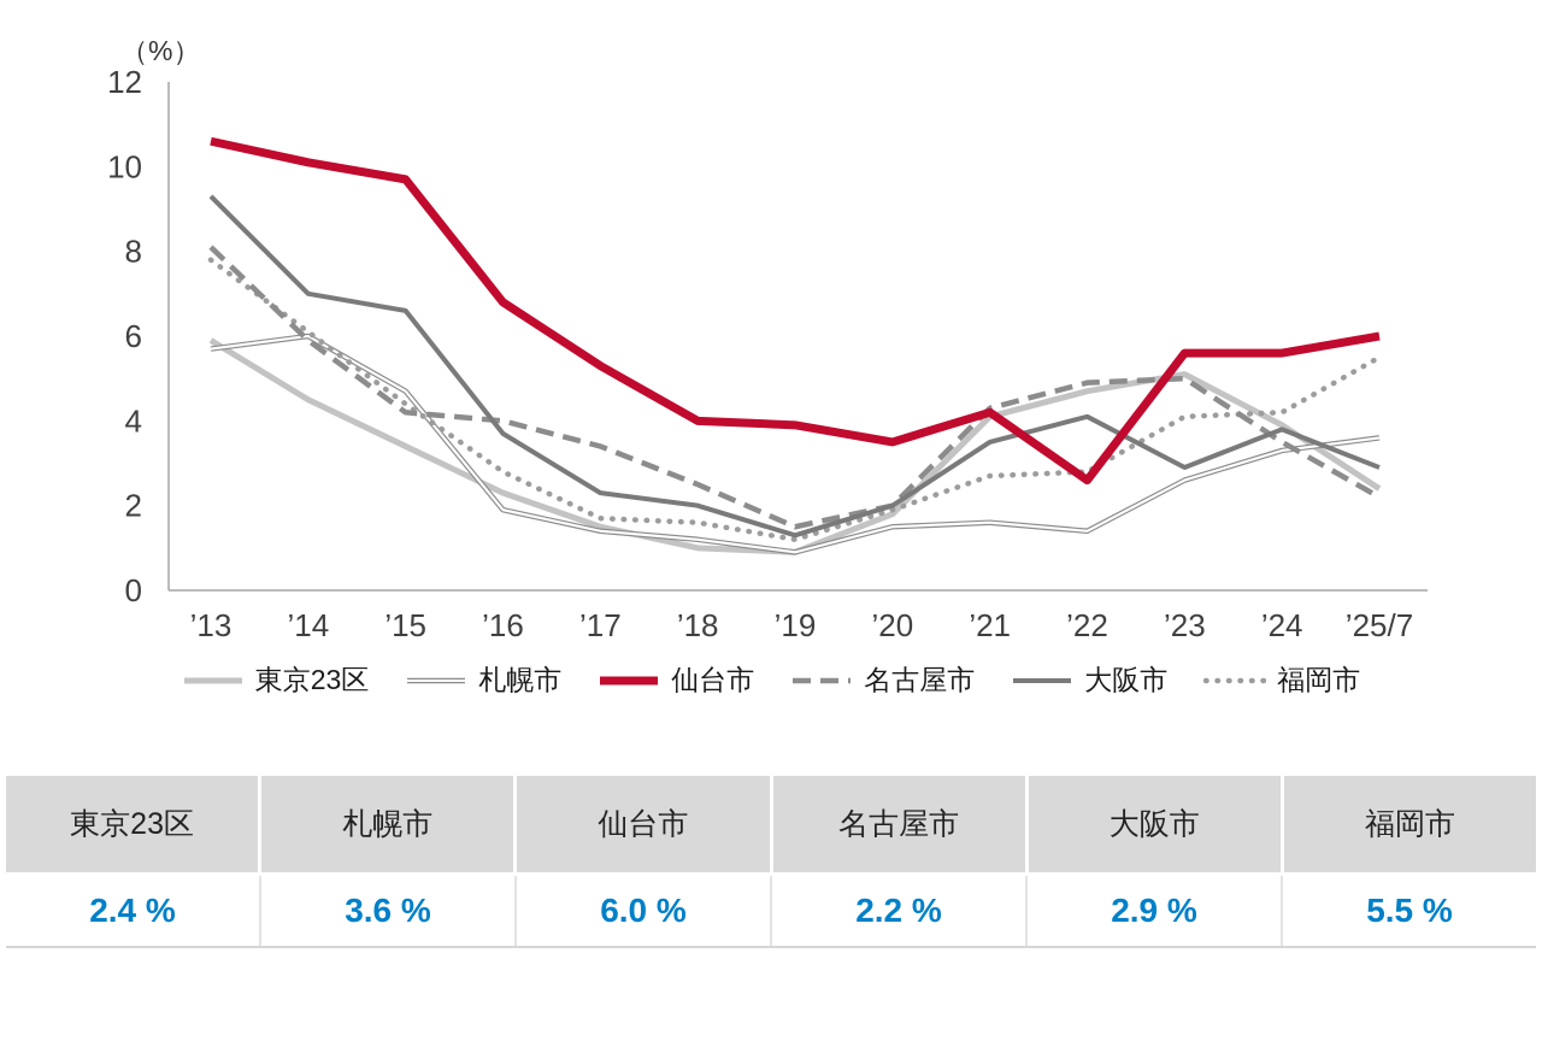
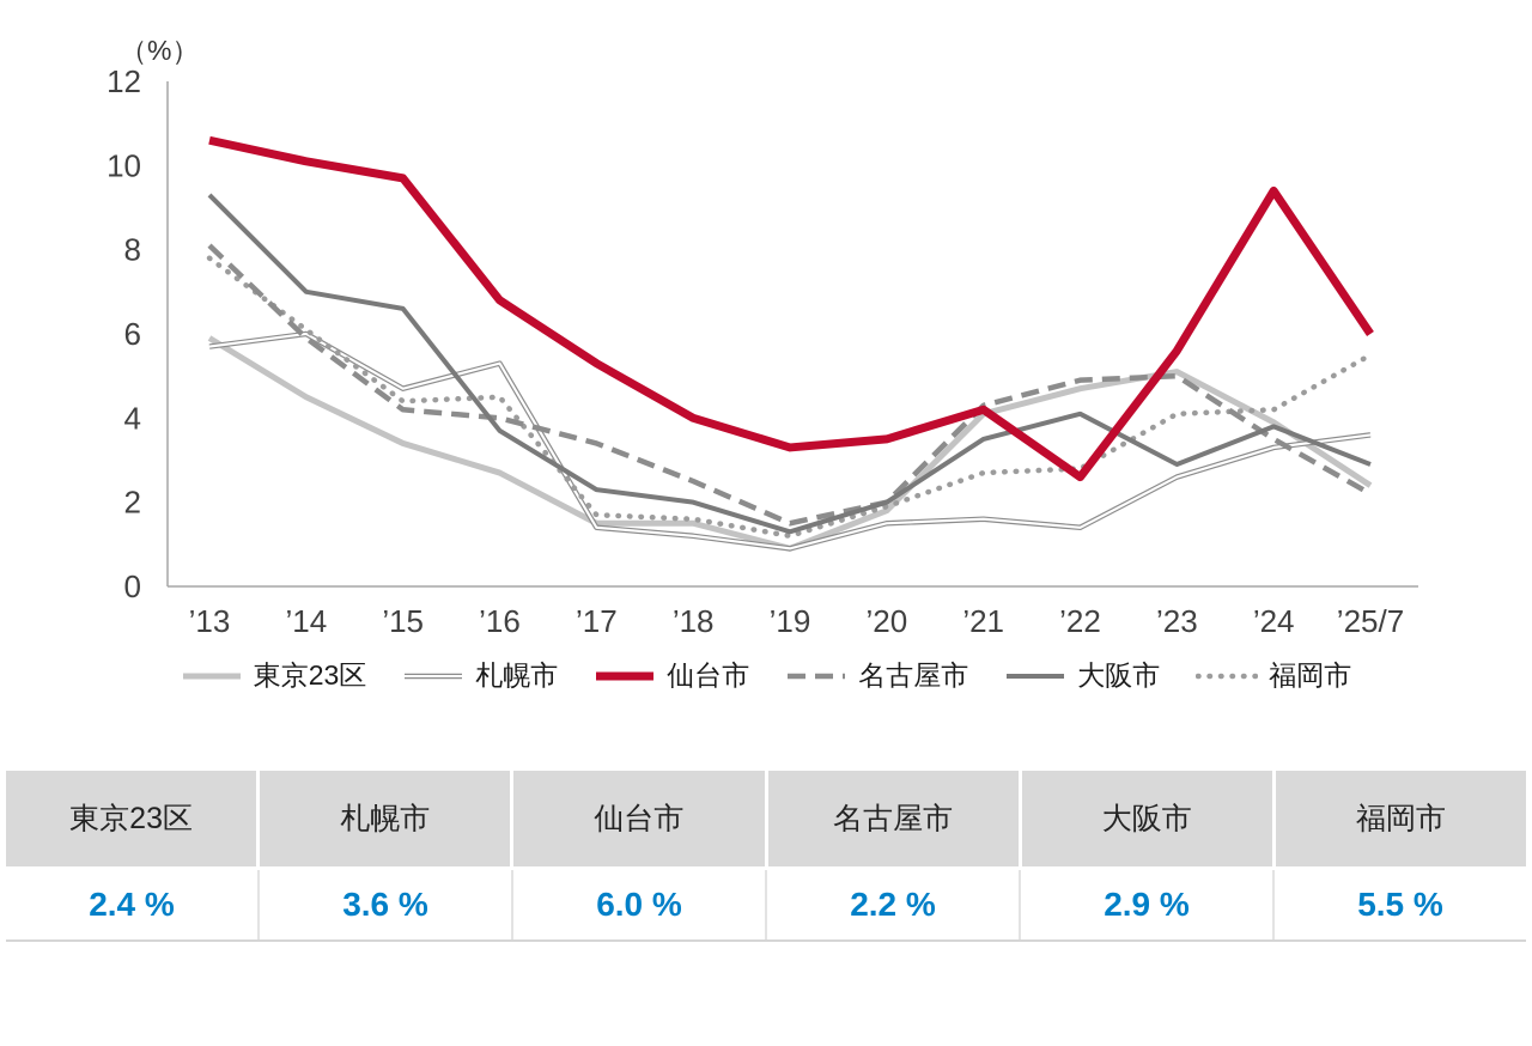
東京23区/’16: 2.3 -> 2.7
札幌市/’16: 1.9 -> 5.3
福岡市/’16: 2.8 -> 4.5
東京23区/’18: 1.0 -> 1.5
仙台市/’19: 3.9 -> 3.3
仙台市/’24: 5.6 -> 9.4
